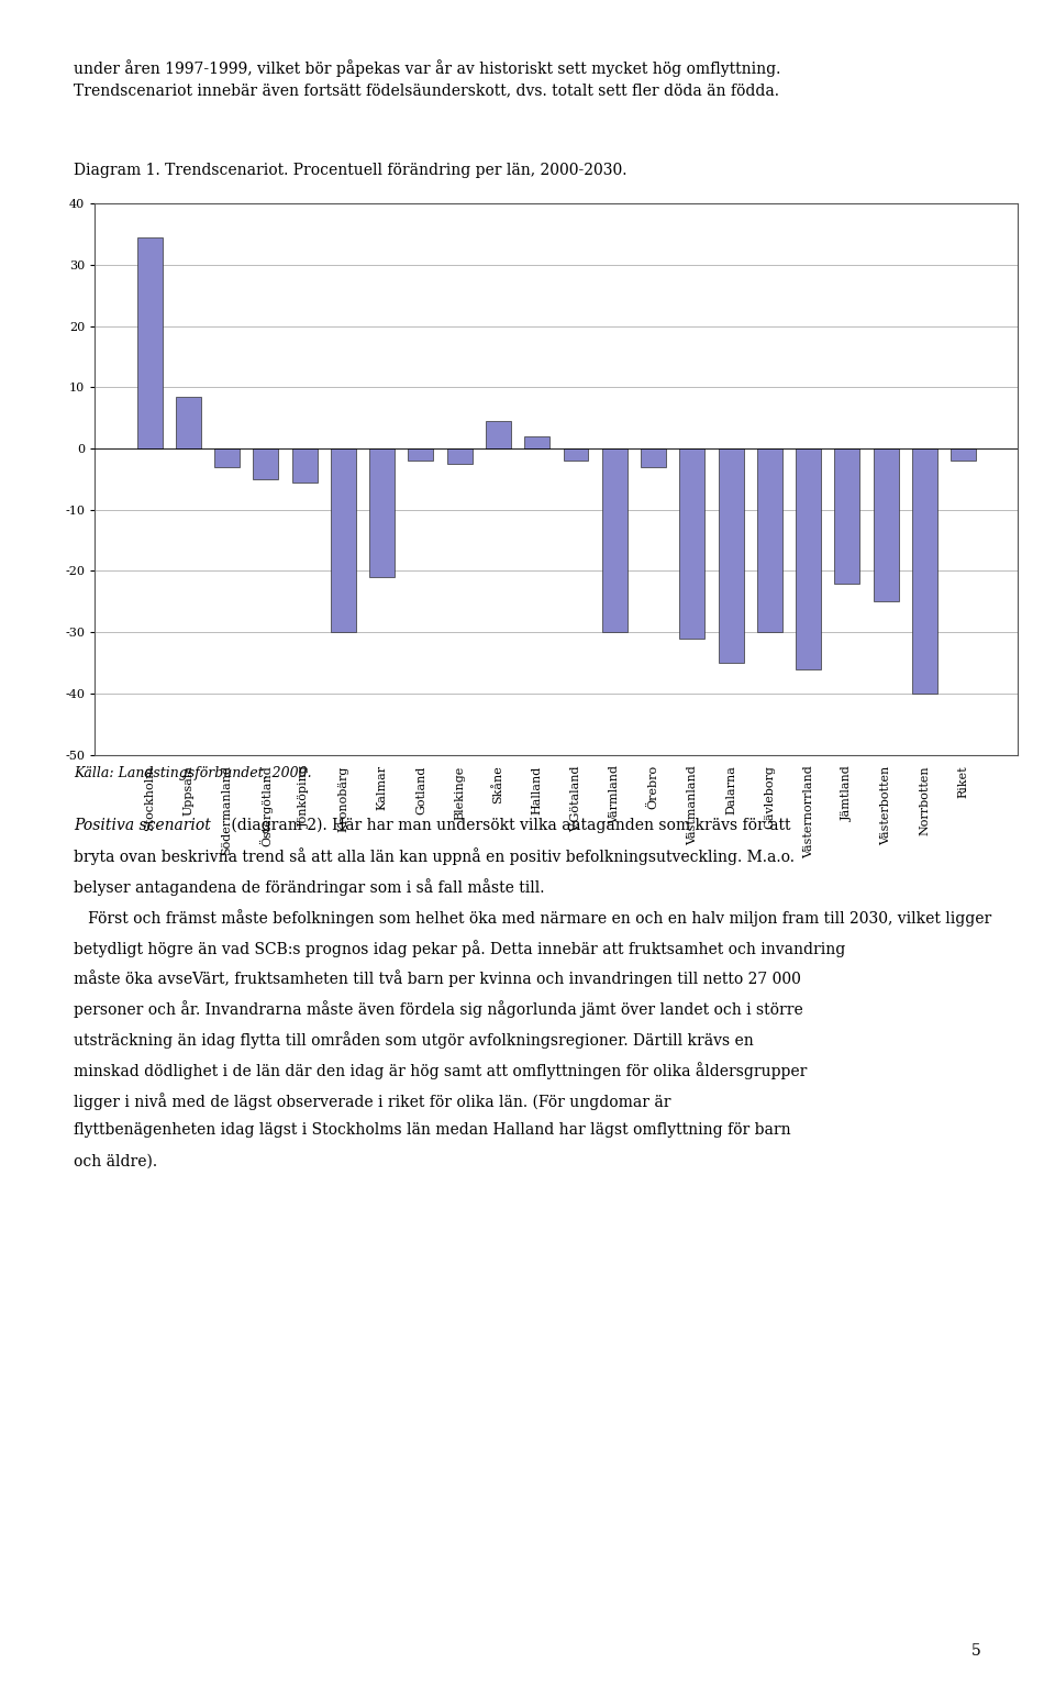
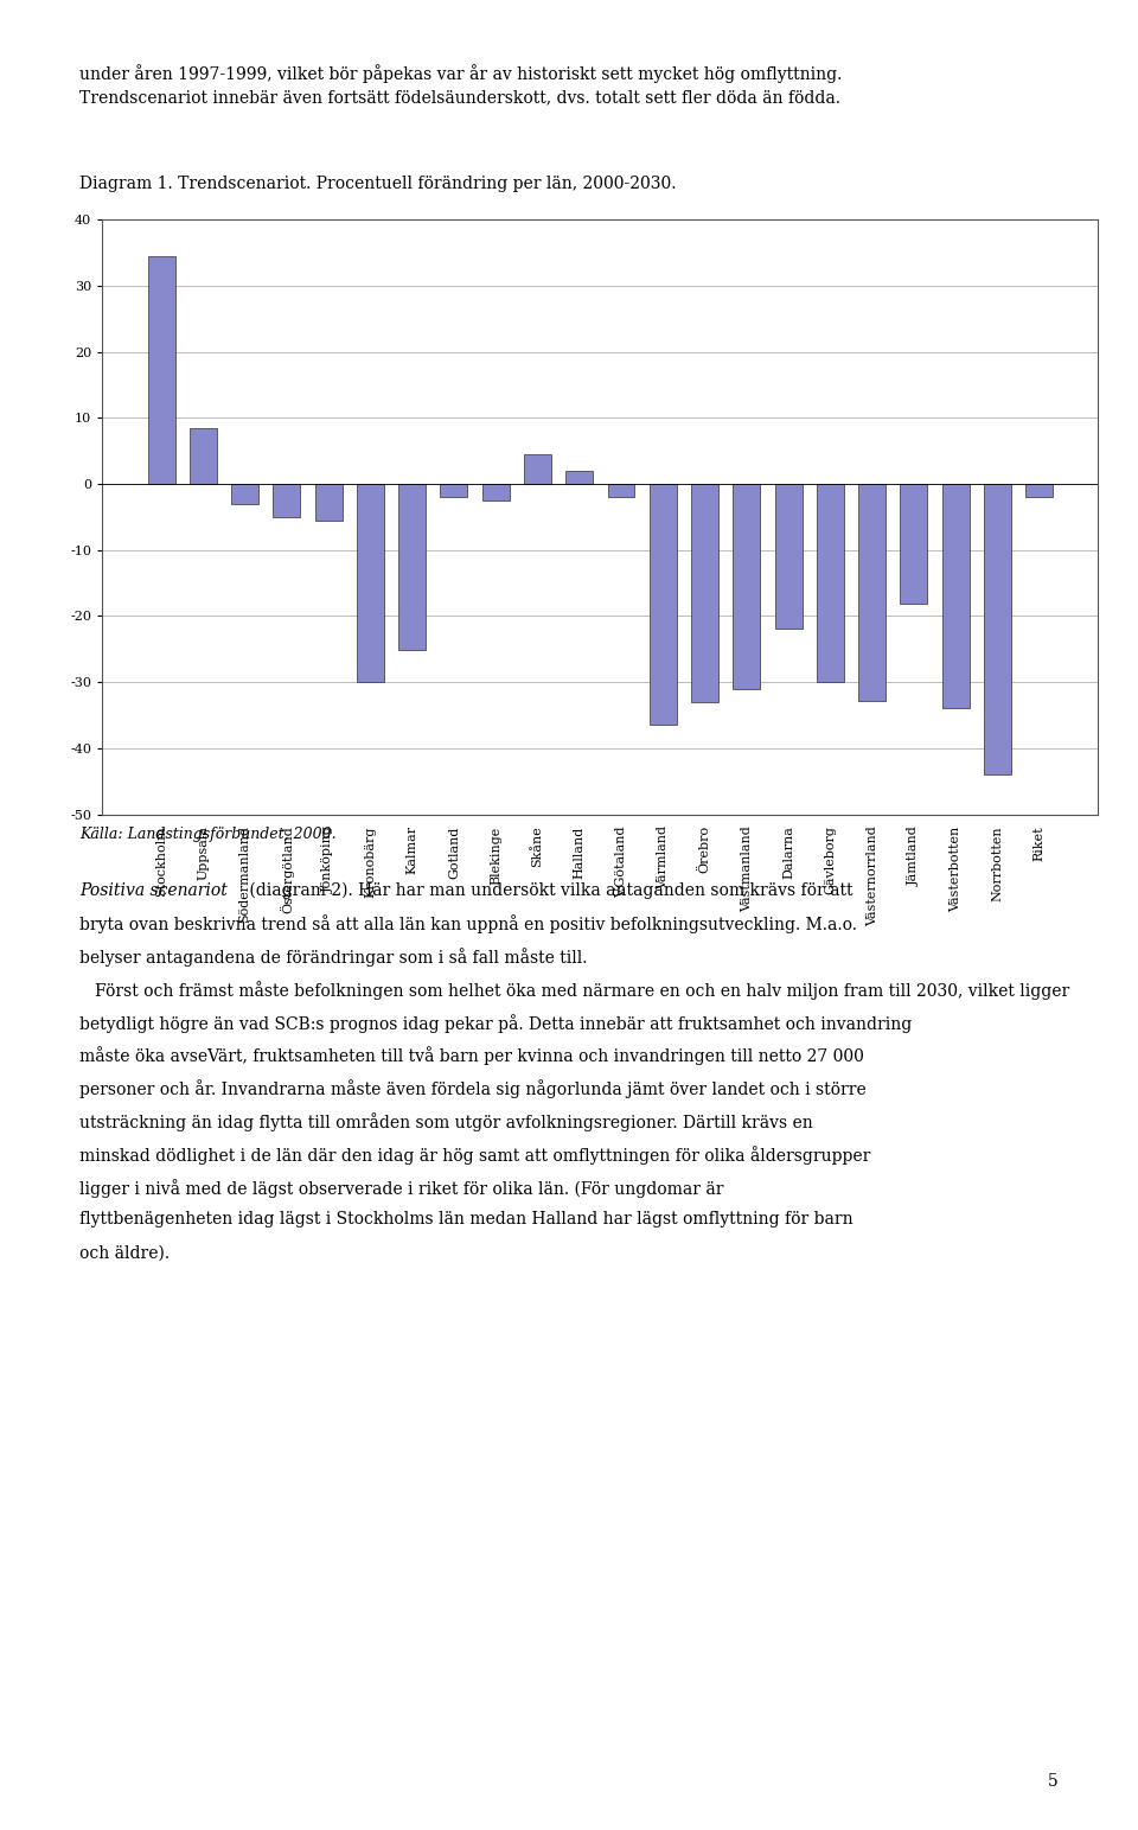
Kalmar: -21.0 -> -25.2
Värmland: -30.0 -> -36.4
Örebro: -3.0 -> -33.0
Dalarna: -35.0 -> -21.8
Västernorrland: -36.0 -> -32.8
Jämtland: -22.0 -> -18.2
Västerbotten: -25.0 -> -34.0
Norrbotten: -40.0 -> -44.0
